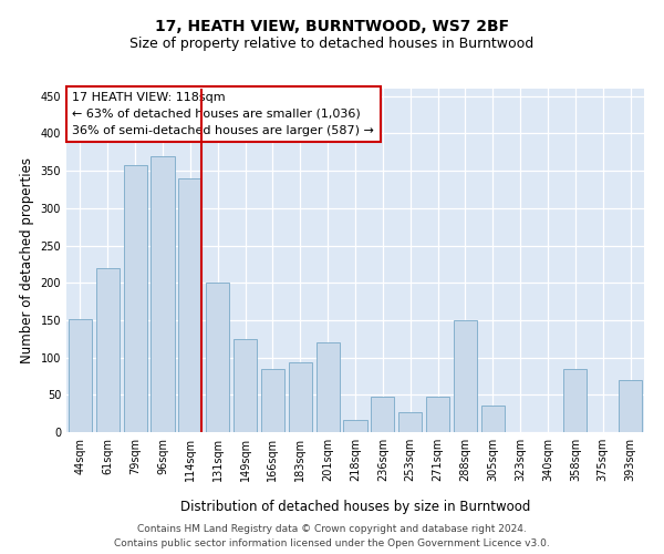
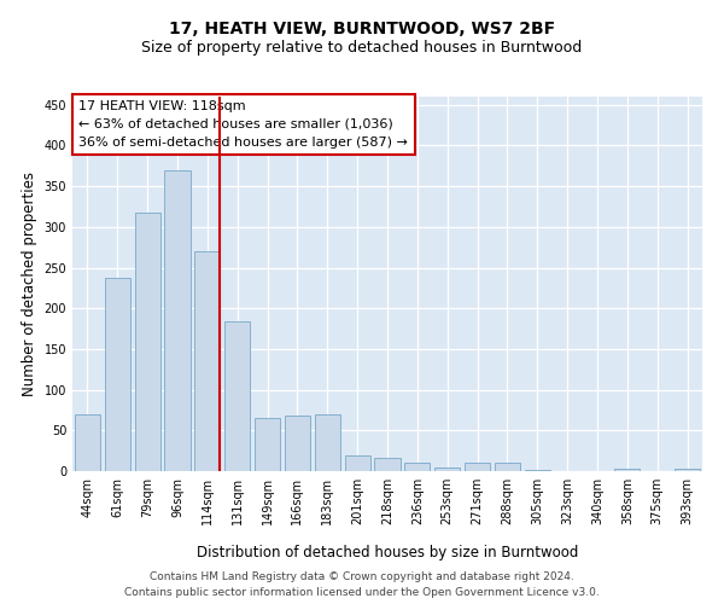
44sqm: 152 -> 70
61sqm: 220 -> 237
79sqm: 358 -> 317
114sqm: 340 -> 270
131sqm: 200 -> 184
149sqm: 124 -> 65
166sqm: 84 -> 68
183sqm: 94 -> 70
201sqm: 120 -> 20
236sqm: 48 -> 10
253sqm: 26 -> 5
271sqm: 48 -> 10
288sqm: 150 -> 10
305sqm: 36 -> 2
358sqm: 84 -> 3
393sqm: 70 -> 3
